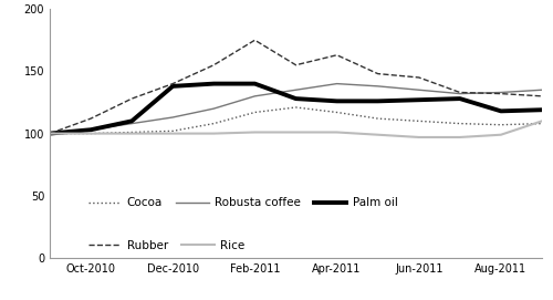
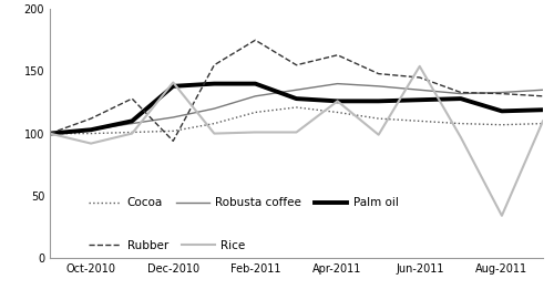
Rice/Oct-2010: 100 -> 92
Rubber/Dec-2010: 140 -> 94
Rice/Dec-2010: 100 -> 141
Rice/Apr-2011: 101 -> 126
Rice/Jun-2011: 97 -> 154
Rice/Aug-2011: 99 -> 34
